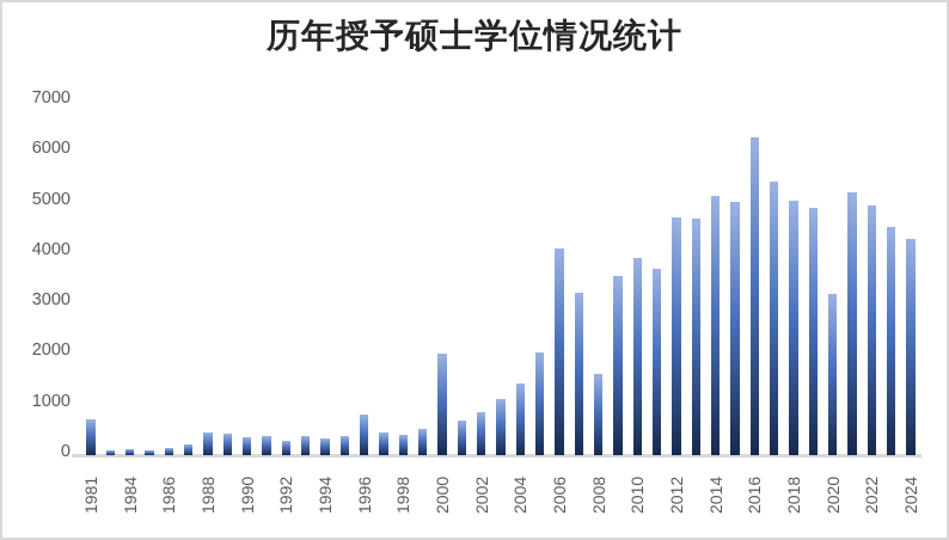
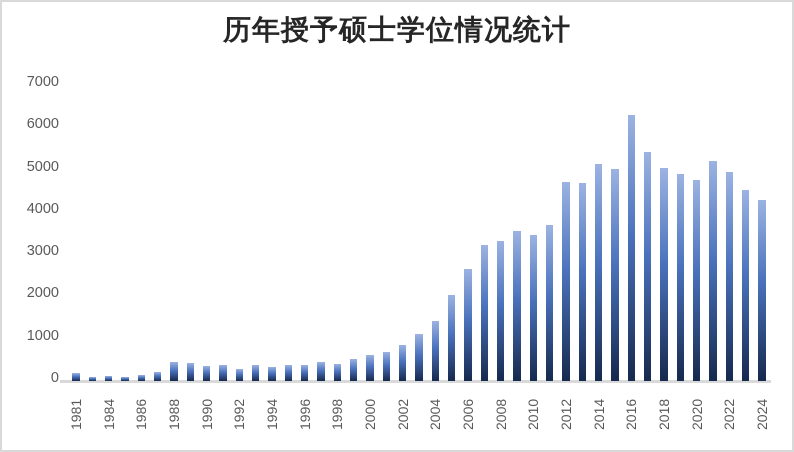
1981: 700 -> 200
1996: 800 -> 400
2000: 2000 -> 600
2006: 4100 -> 2700
2008: 1600 -> 3300
2010: 3900 -> 3500
2020: 3200 -> 4800
